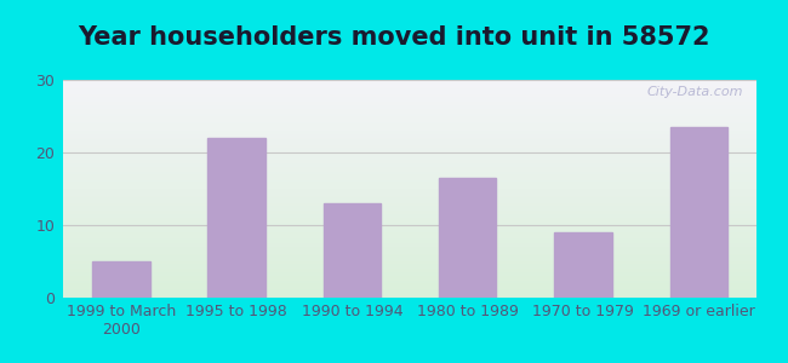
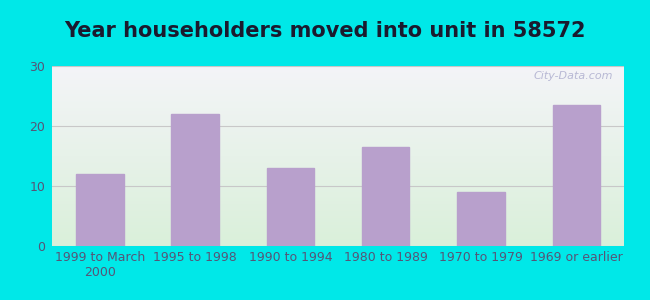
1999 to March 2000: 5.0 -> 12.0
